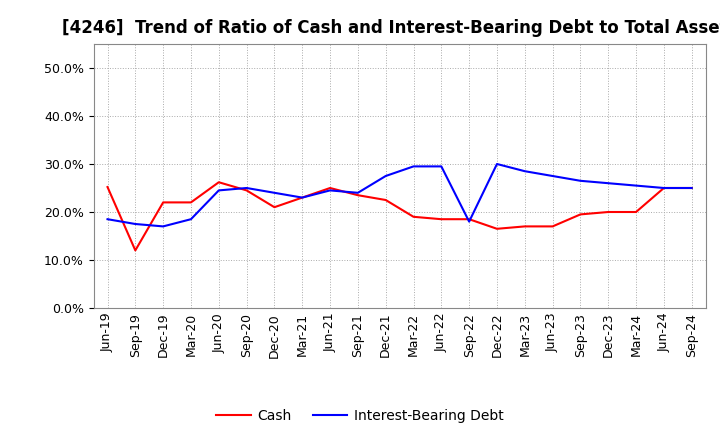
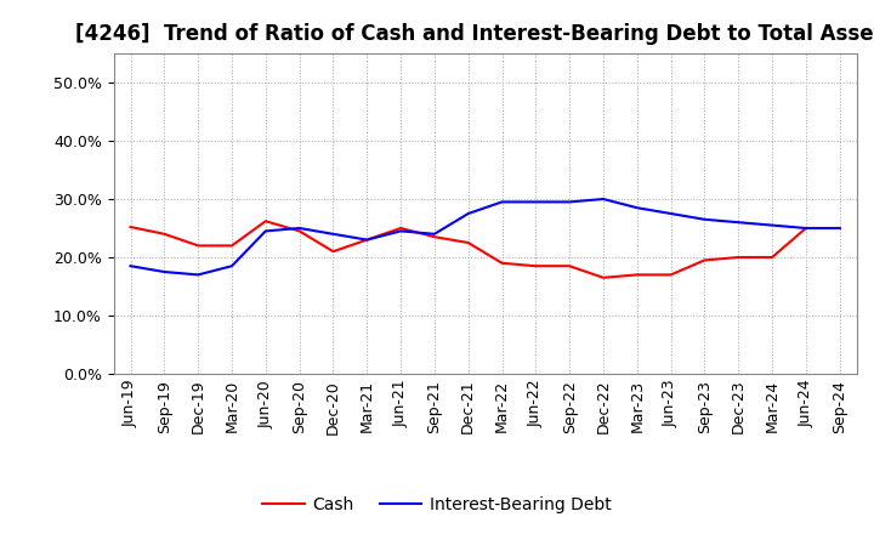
Cash/Sep-19: 12.0% -> 24.0%
Interest-Bearing Debt/Sep-22: 18.0% -> 29.5%
